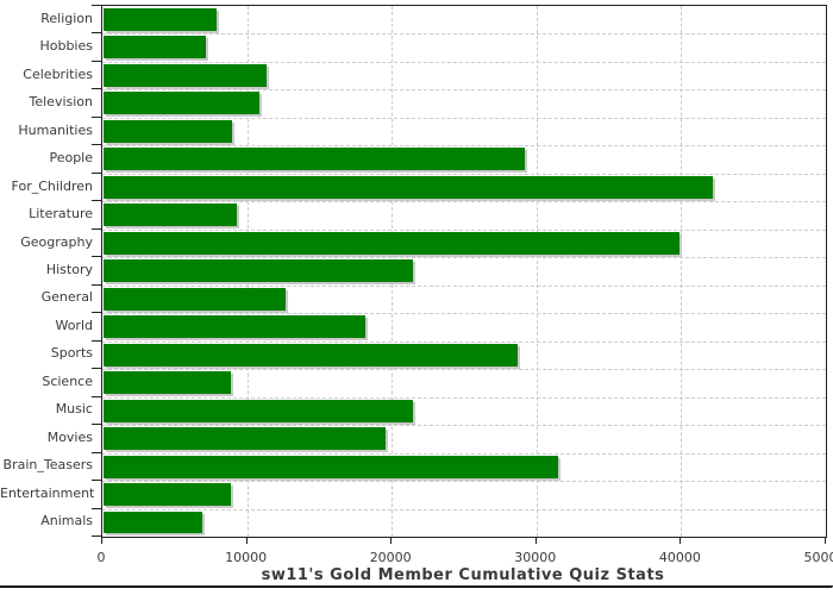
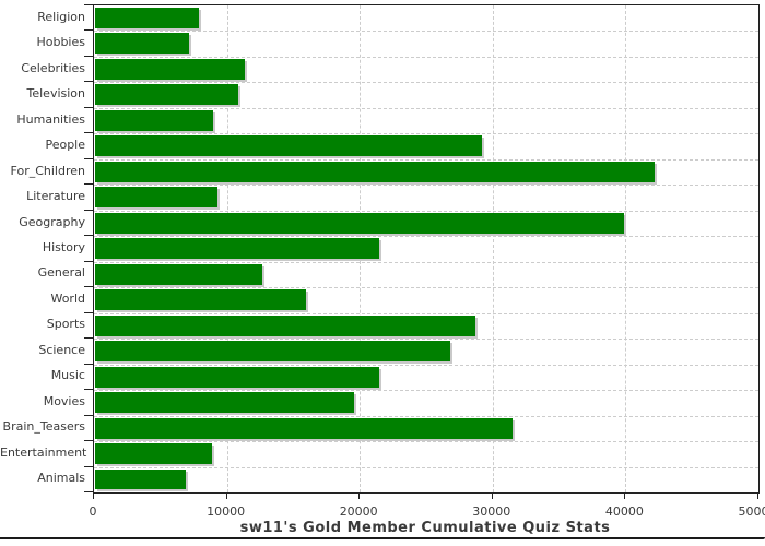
World: 18100 -> 15900
Science: 8800 -> 26700
